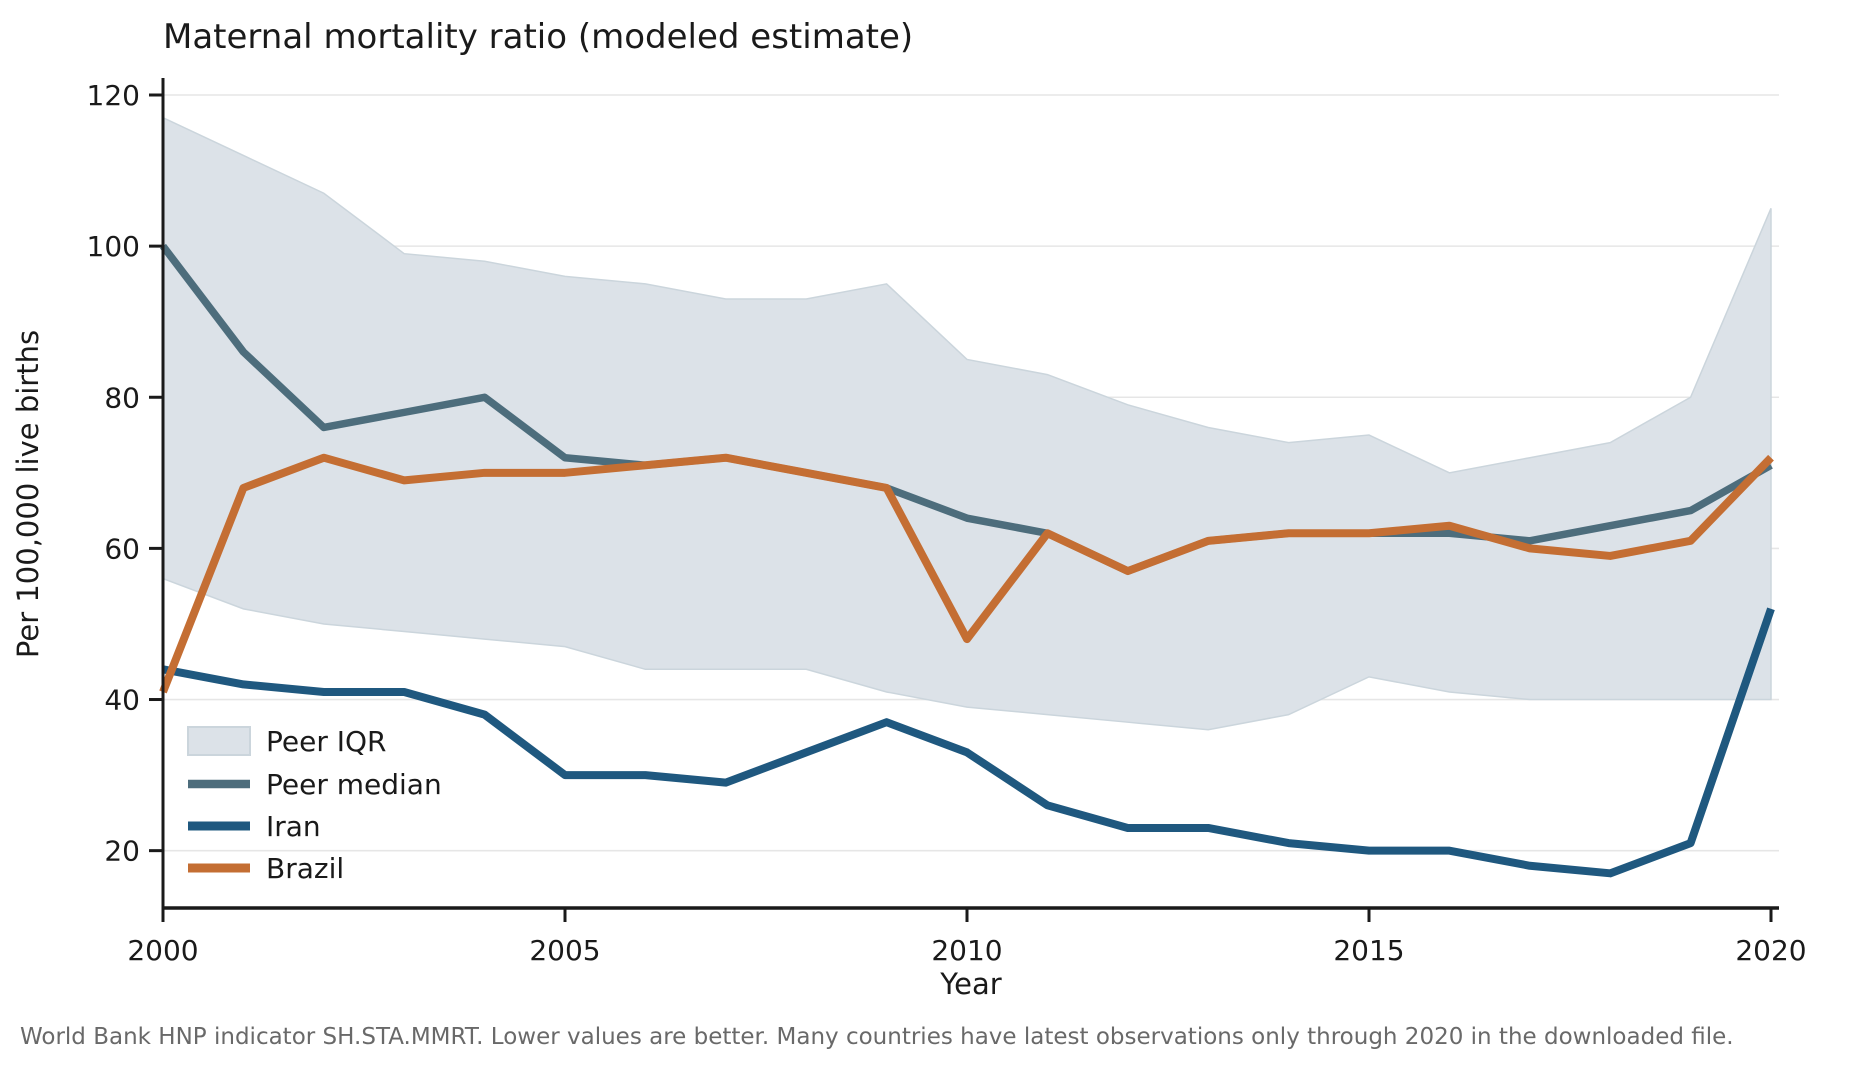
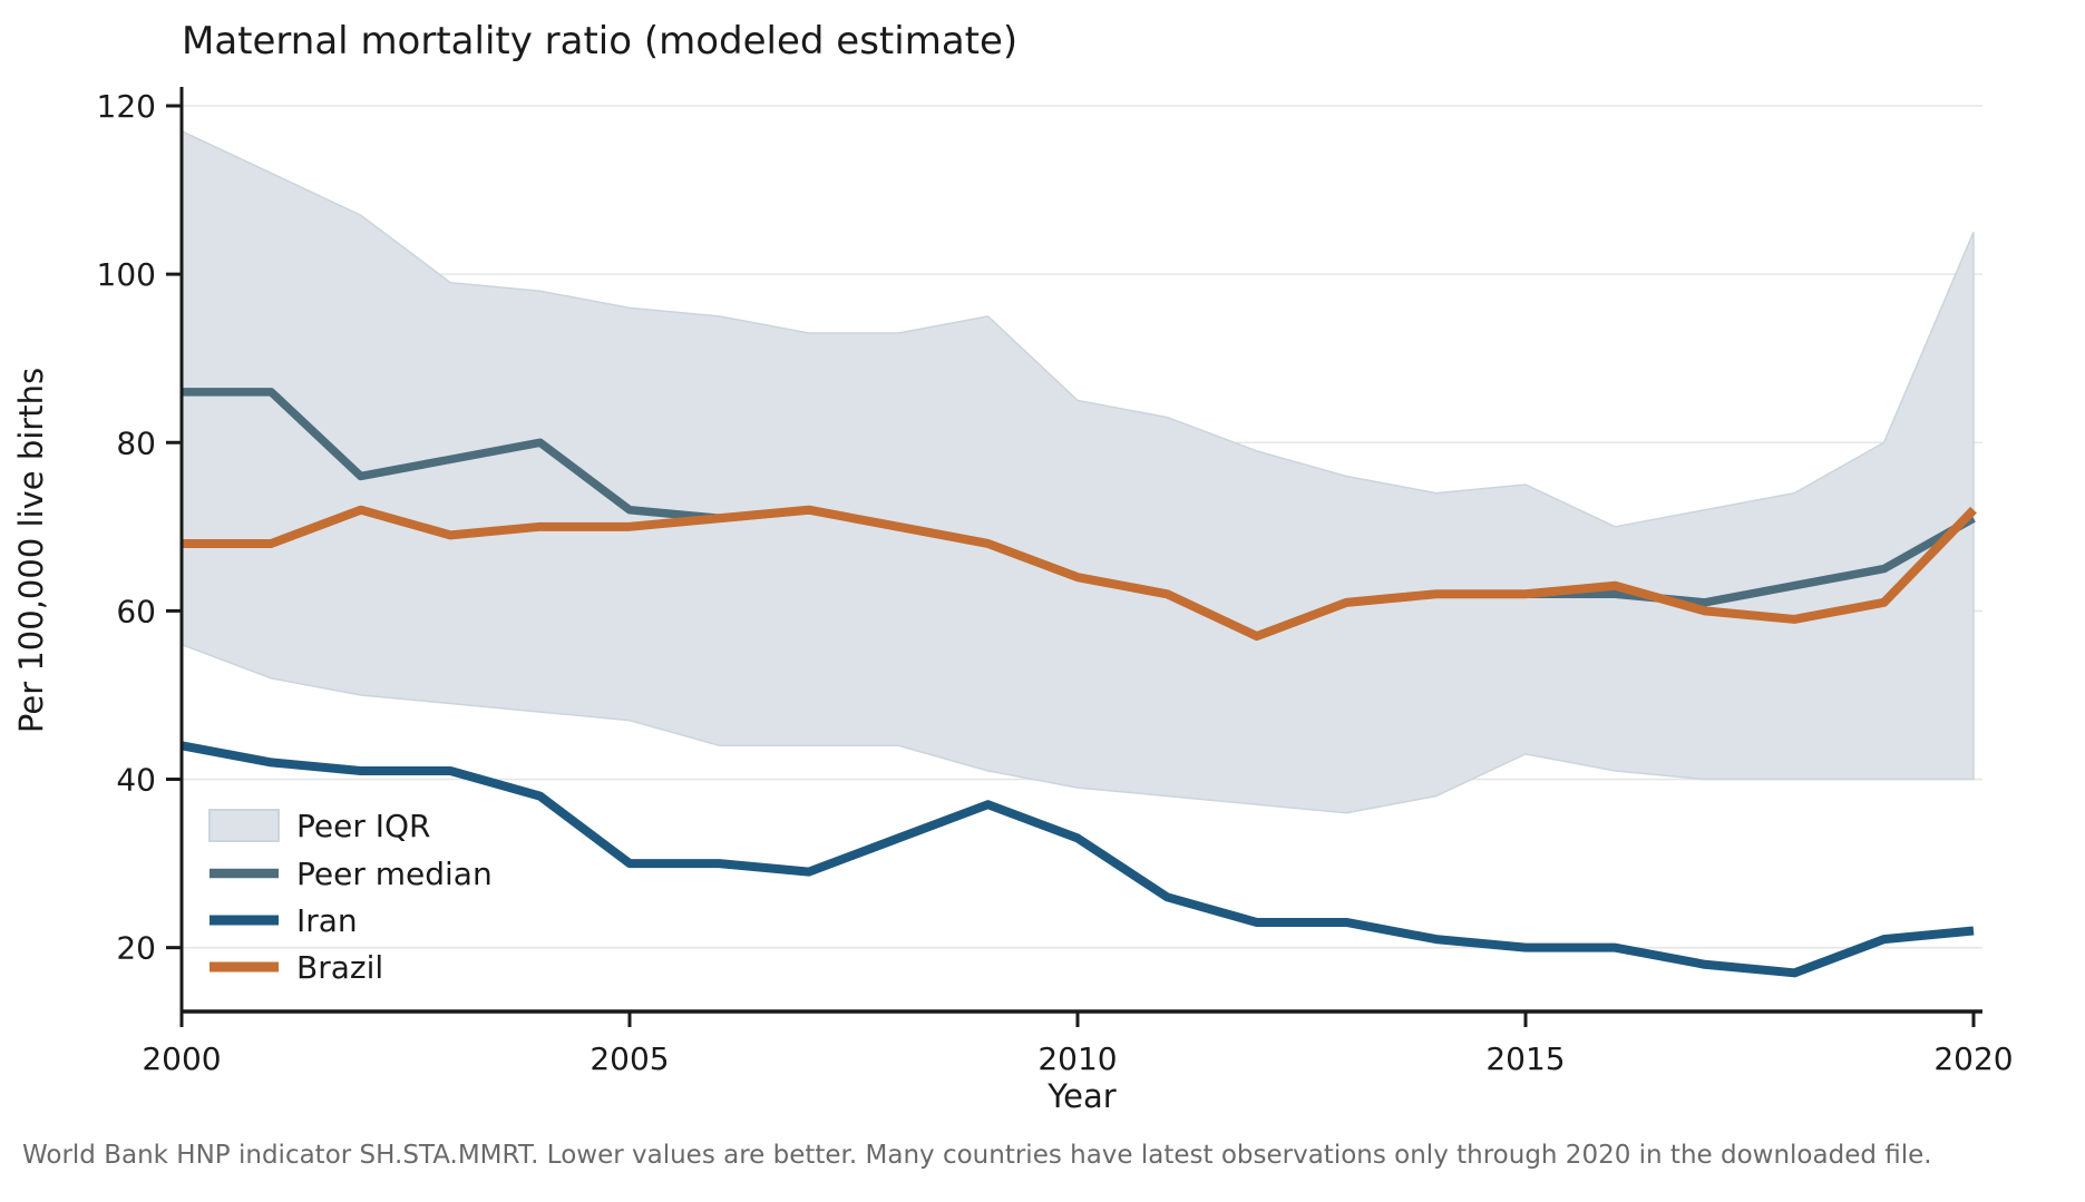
Peer median/2000: 100 -> 86
Brazil/2000: 41 -> 68
Brazil/2010: 48 -> 64
Iran/2020: 52 -> 22
